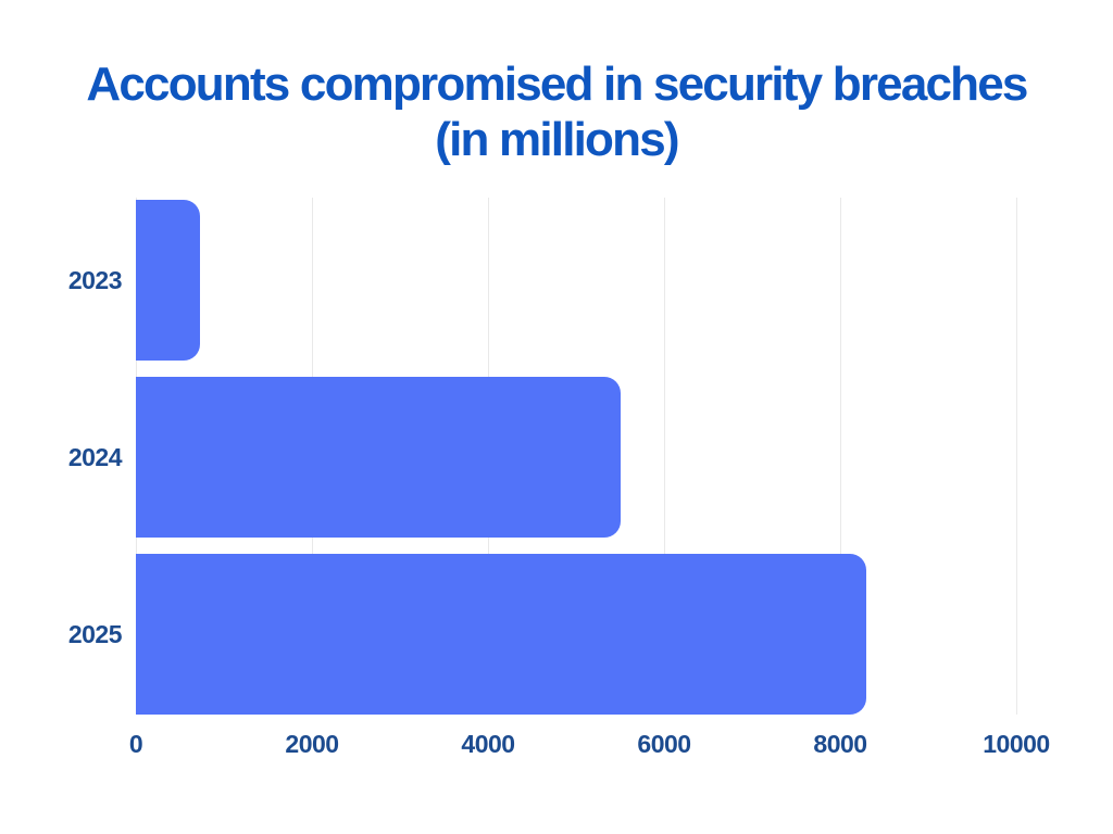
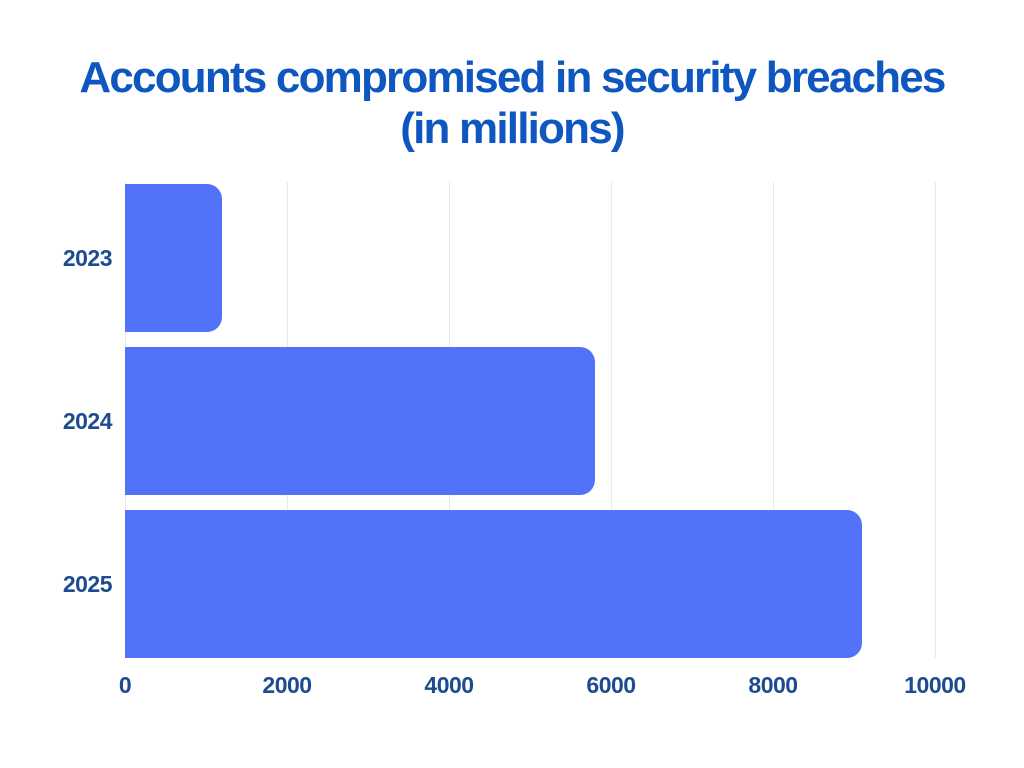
2023: 700 -> 1200
2024: 5500 -> 5800
2025: 8300 -> 9100
